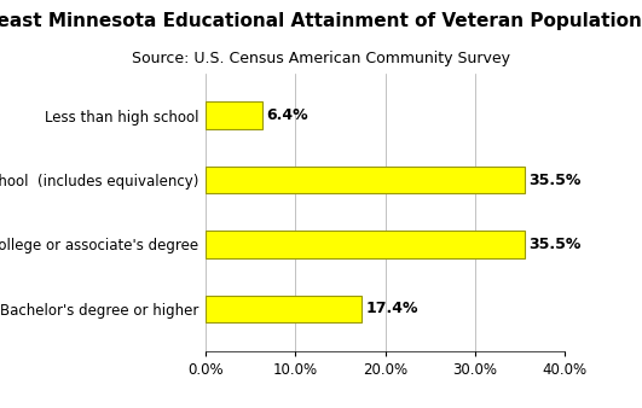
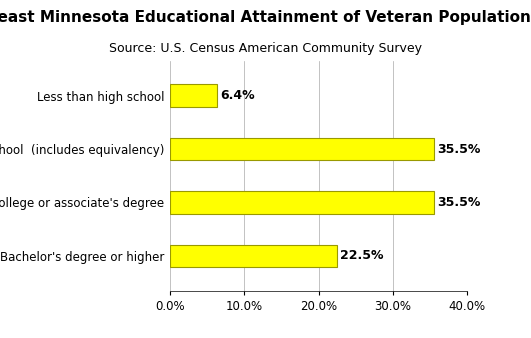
Bachelor's degree or higher: 17.4% -> 22.5%
